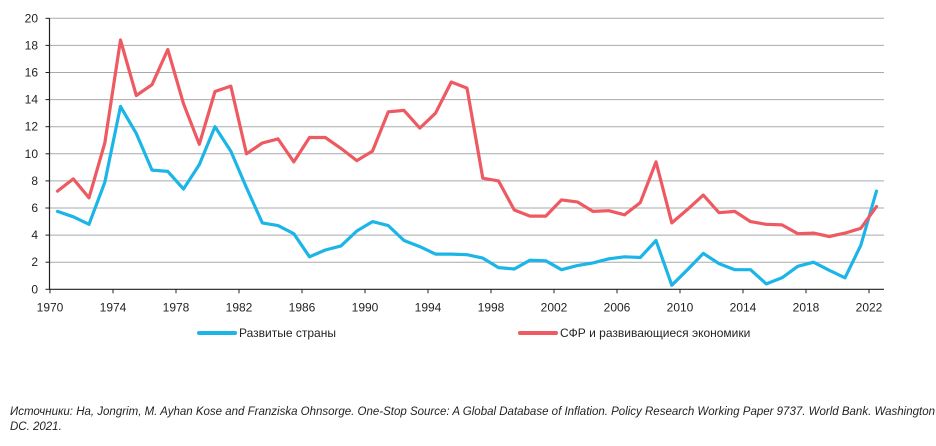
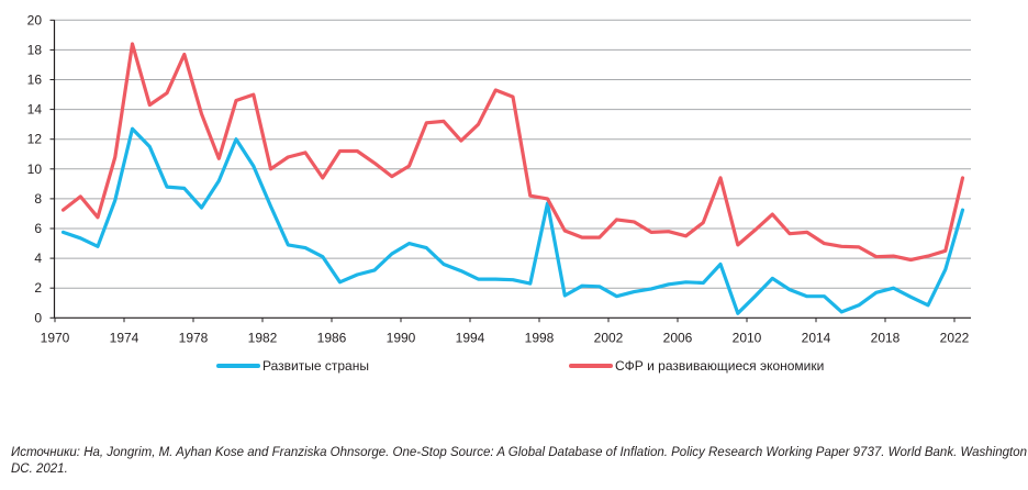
Развитые страны/1974: 13.5 -> 12.7
Развитые страны/1998: 1.6 -> 7.7
СФР и развивающиеся экономики/2022: 6.1 -> 9.4
